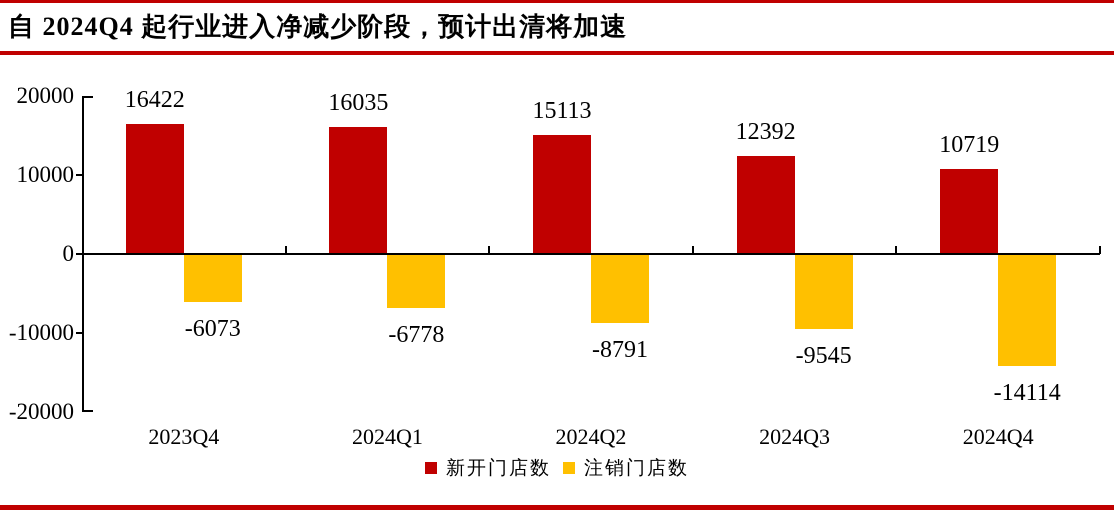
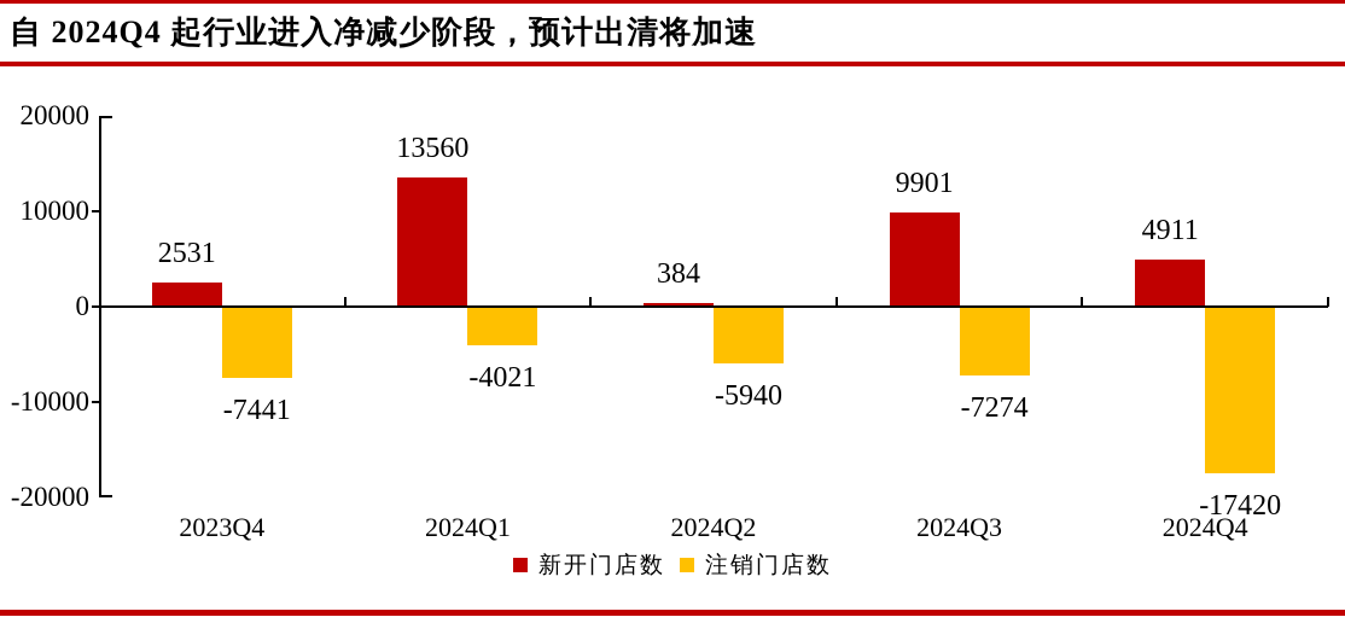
新开门店数/2023Q4: 16422 -> 2531
注销门店数/2023Q4: -6073 -> -7441
新开门店数/2024Q1: 16035 -> 13560
注销门店数/2024Q1: -6778 -> -4021
新开门店数/2024Q2: 15113 -> 384
注销门店数/2024Q2: -8791 -> -5940
新开门店数/2024Q3: 12392 -> 9901
注销门店数/2024Q3: -9545 -> -7274
新开门店数/2024Q4: 10719 -> 4911
注销门店数/2024Q4: -14114 -> -17420
